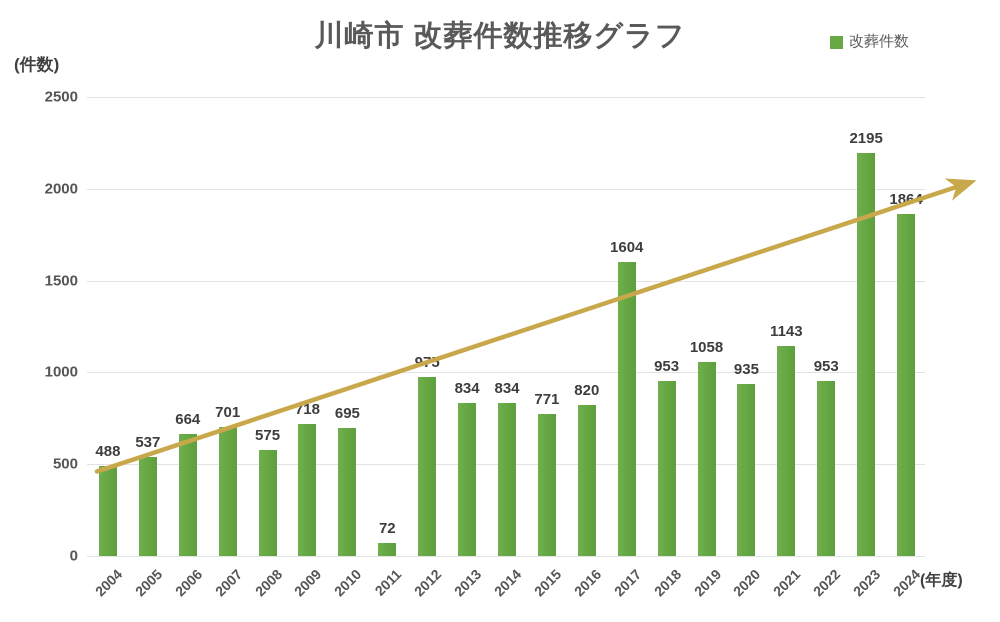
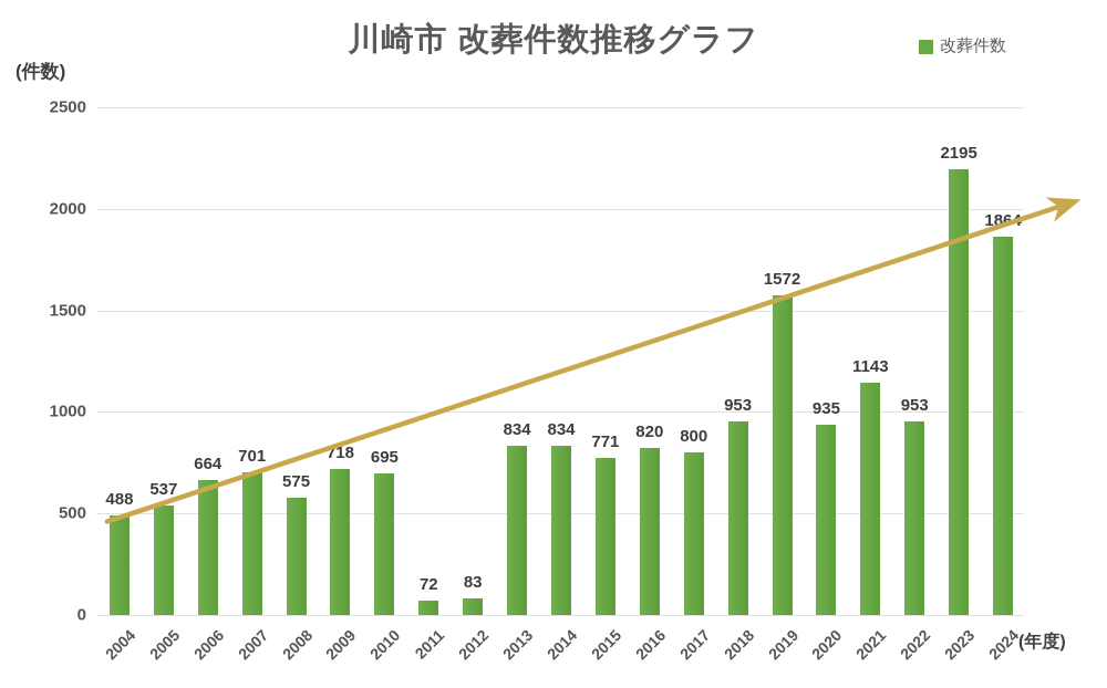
2012: 975 -> 83
2017: 1604 -> 800
2019: 1058 -> 1572
